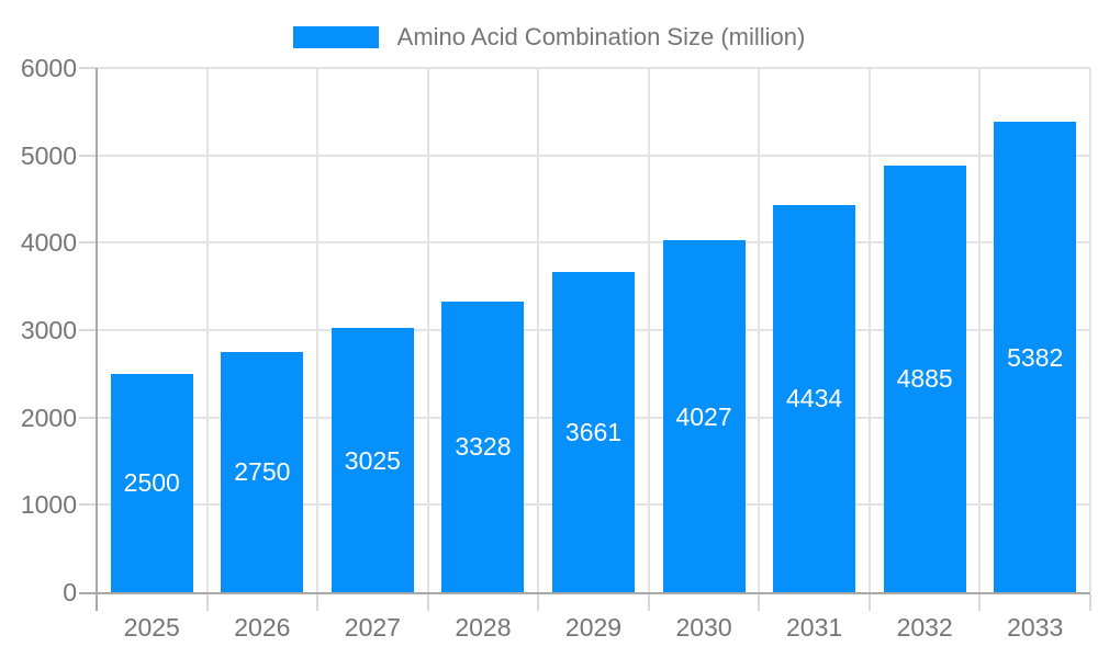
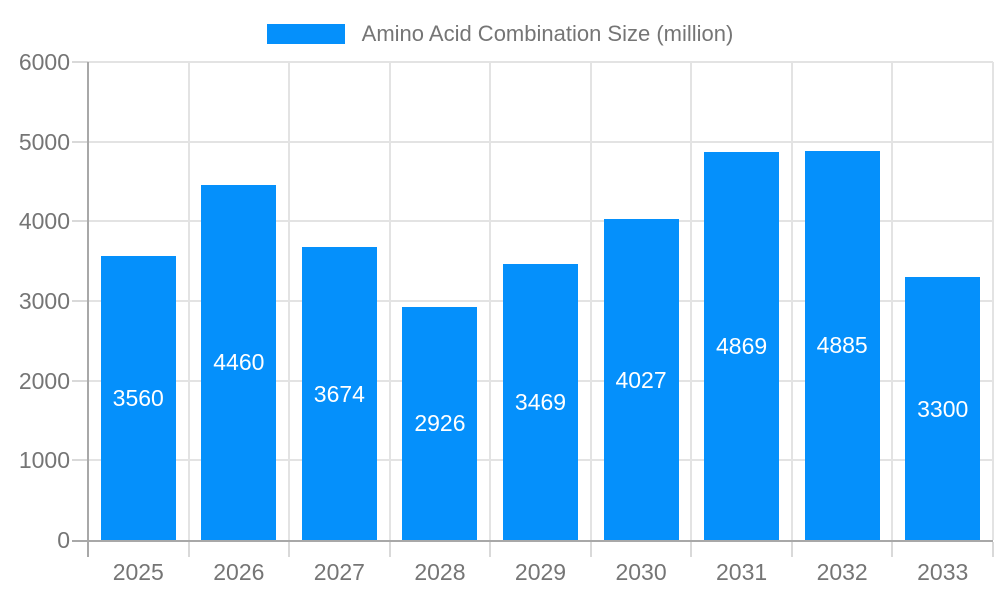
2025: 2500 -> 3560
2026: 2750 -> 4460
2027: 3025 -> 3674
2028: 3328 -> 2926
2029: 3661 -> 3469
2031: 4434 -> 4869
2033: 5382 -> 3300
